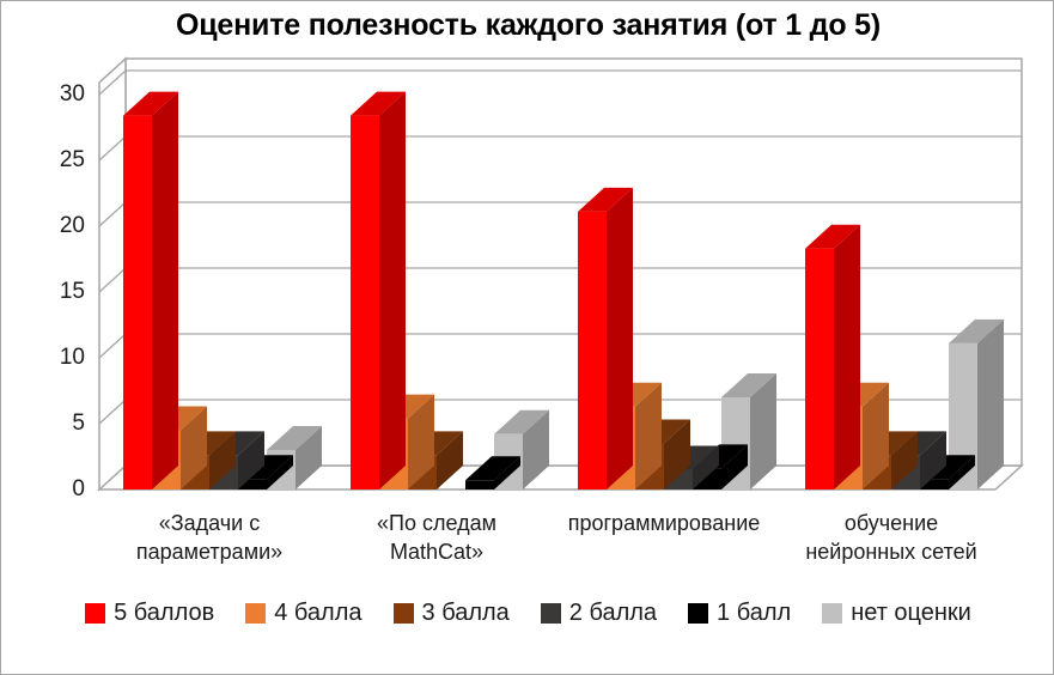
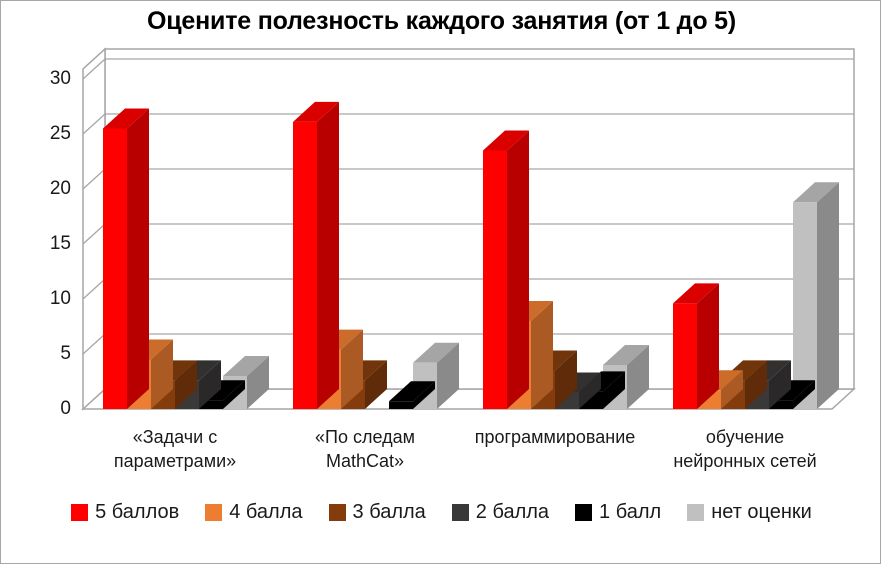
5 баллов/«Задачи с параметрами»: 28.4 -> 25.5
5 баллов/«По следам MathCat»: 28.4 -> 26.1
5 баллов/программирование: 21.1 -> 23.5
4 балла/программирование: 6.3 -> 8.0
нет оценки/программирование: 7.0 -> 4.0
5 баллов/обучение нейронных сетей: 18.3 -> 9.6
4 балла/обучение нейронных сетей: 6.3 -> 1.7
нет оценки/обучение нейронных сетей: 11.1 -> 18.8
